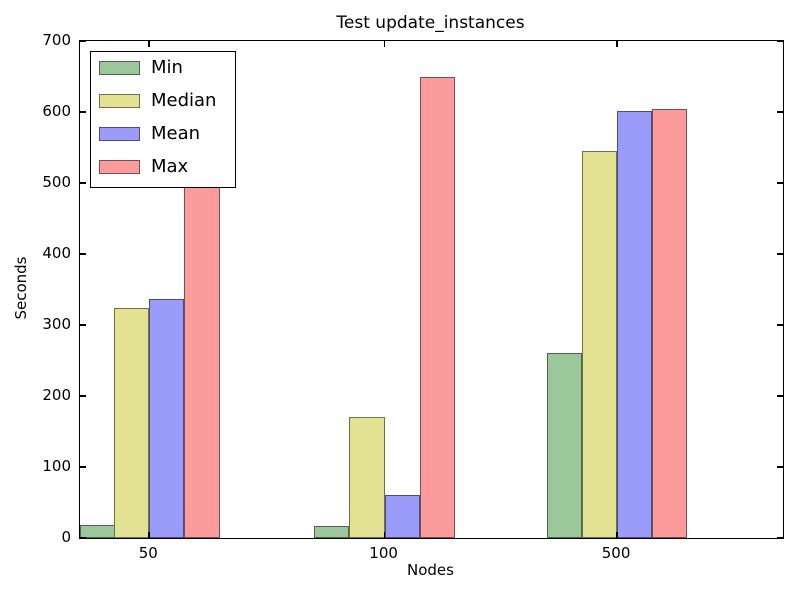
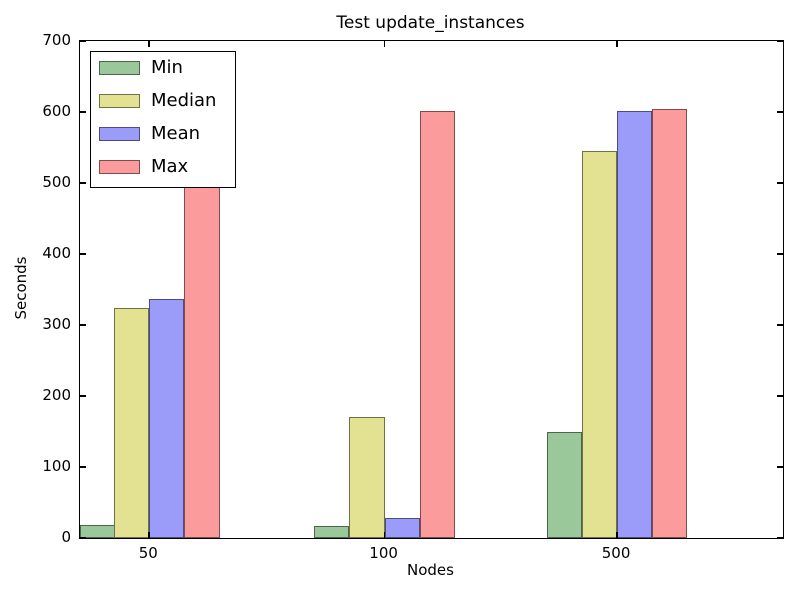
Mean/100: 60 -> 30
Max/100: 650 -> 600
Min/500: 260 -> 150
